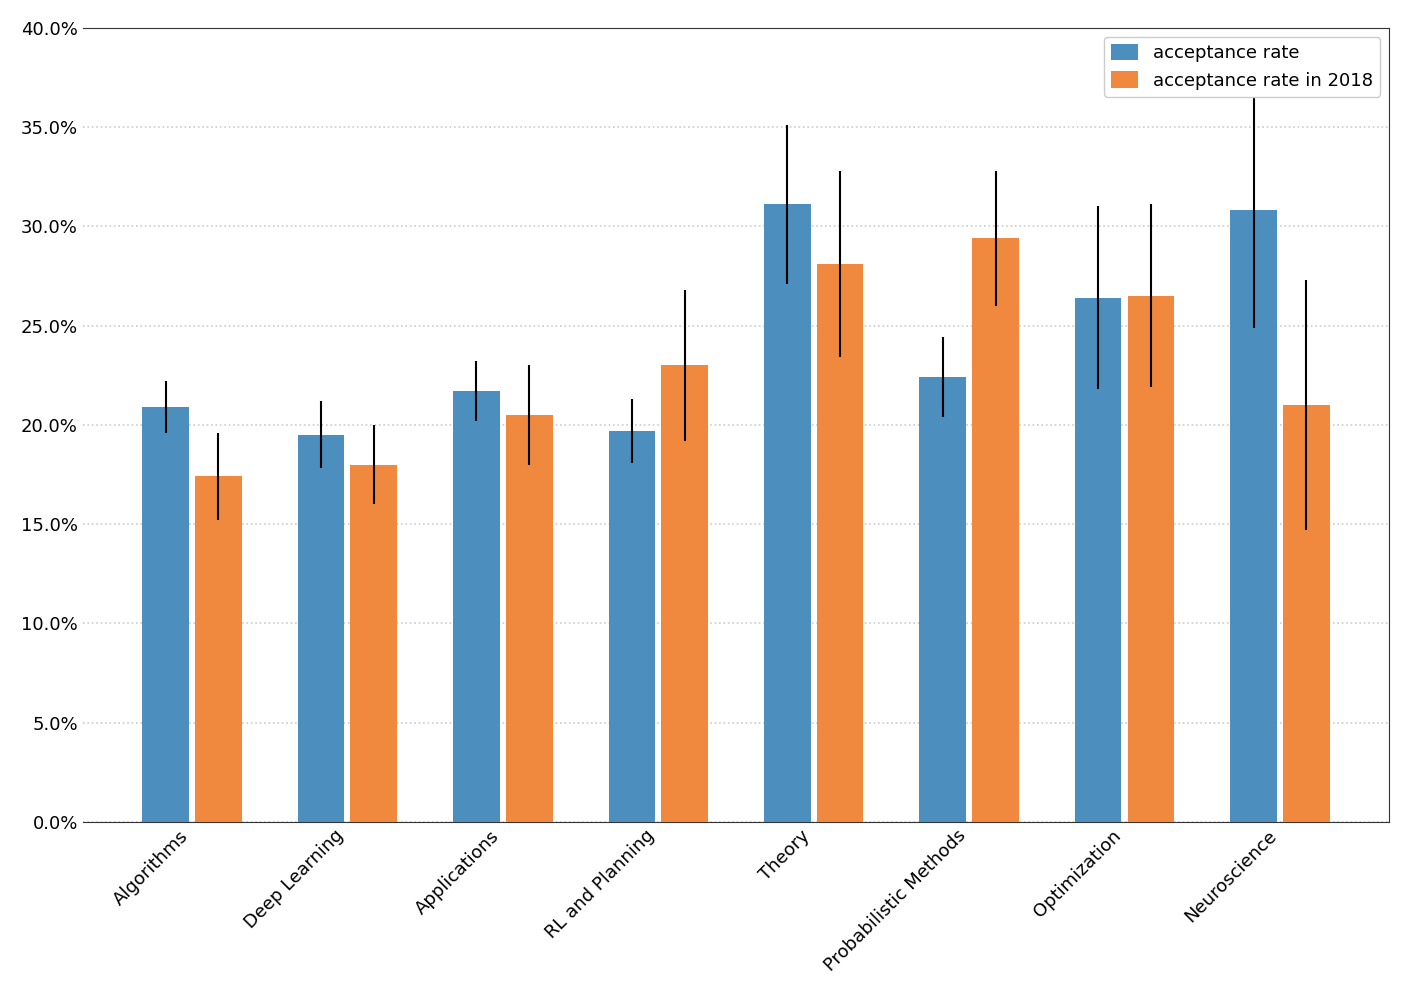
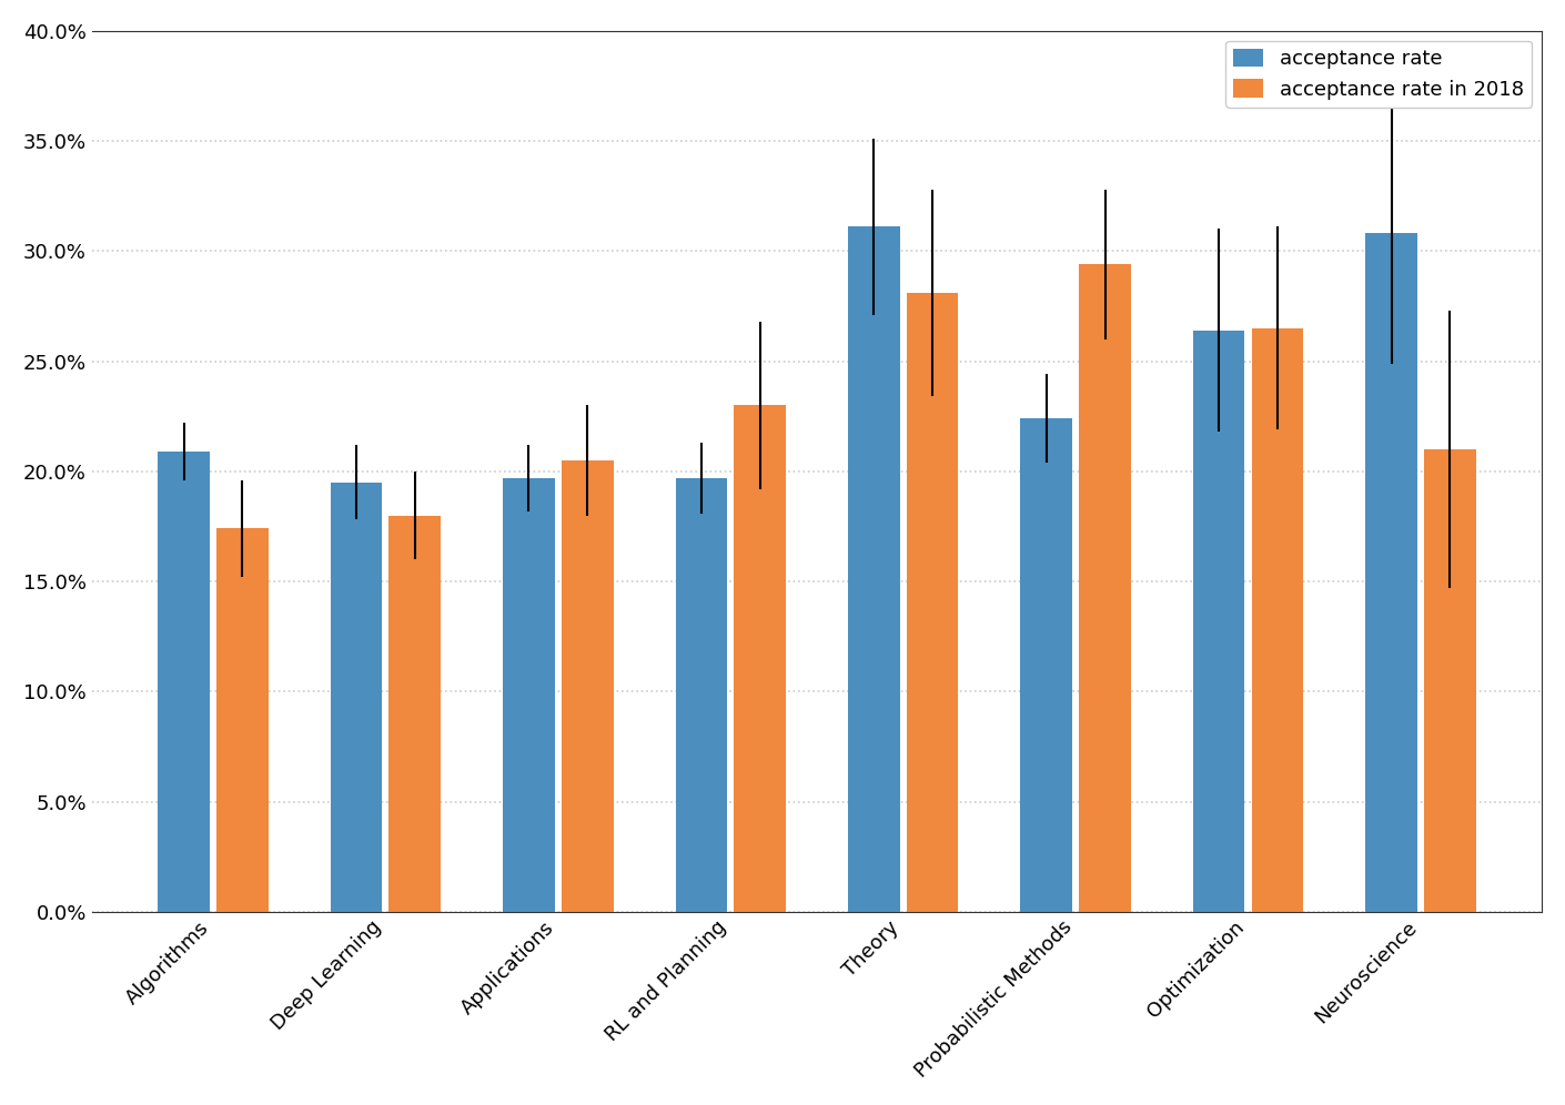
acceptance rate/Applications: 21.7% -> 19.7%
